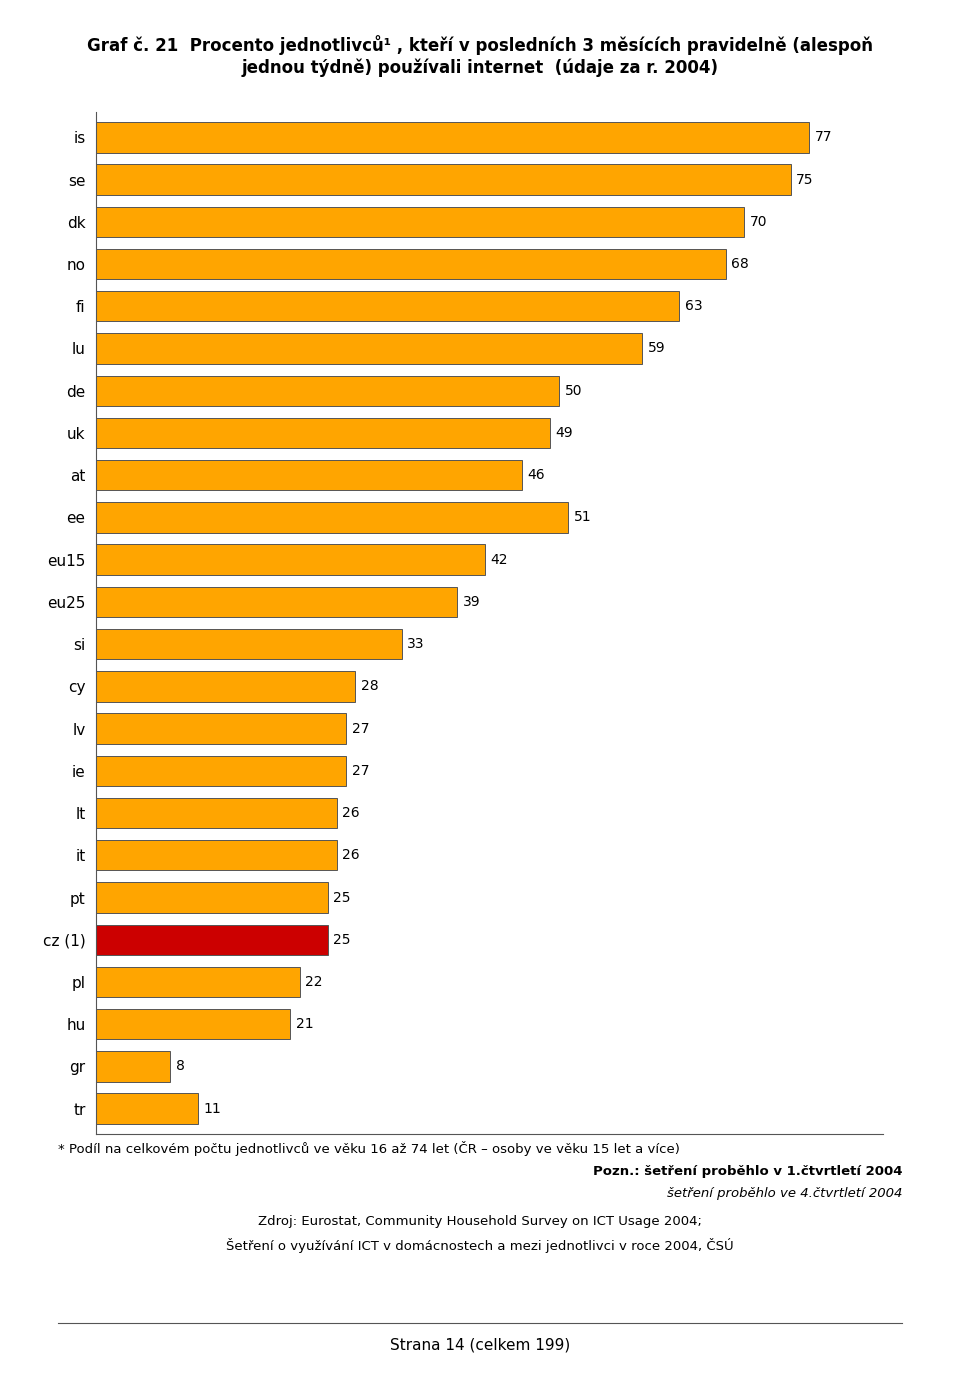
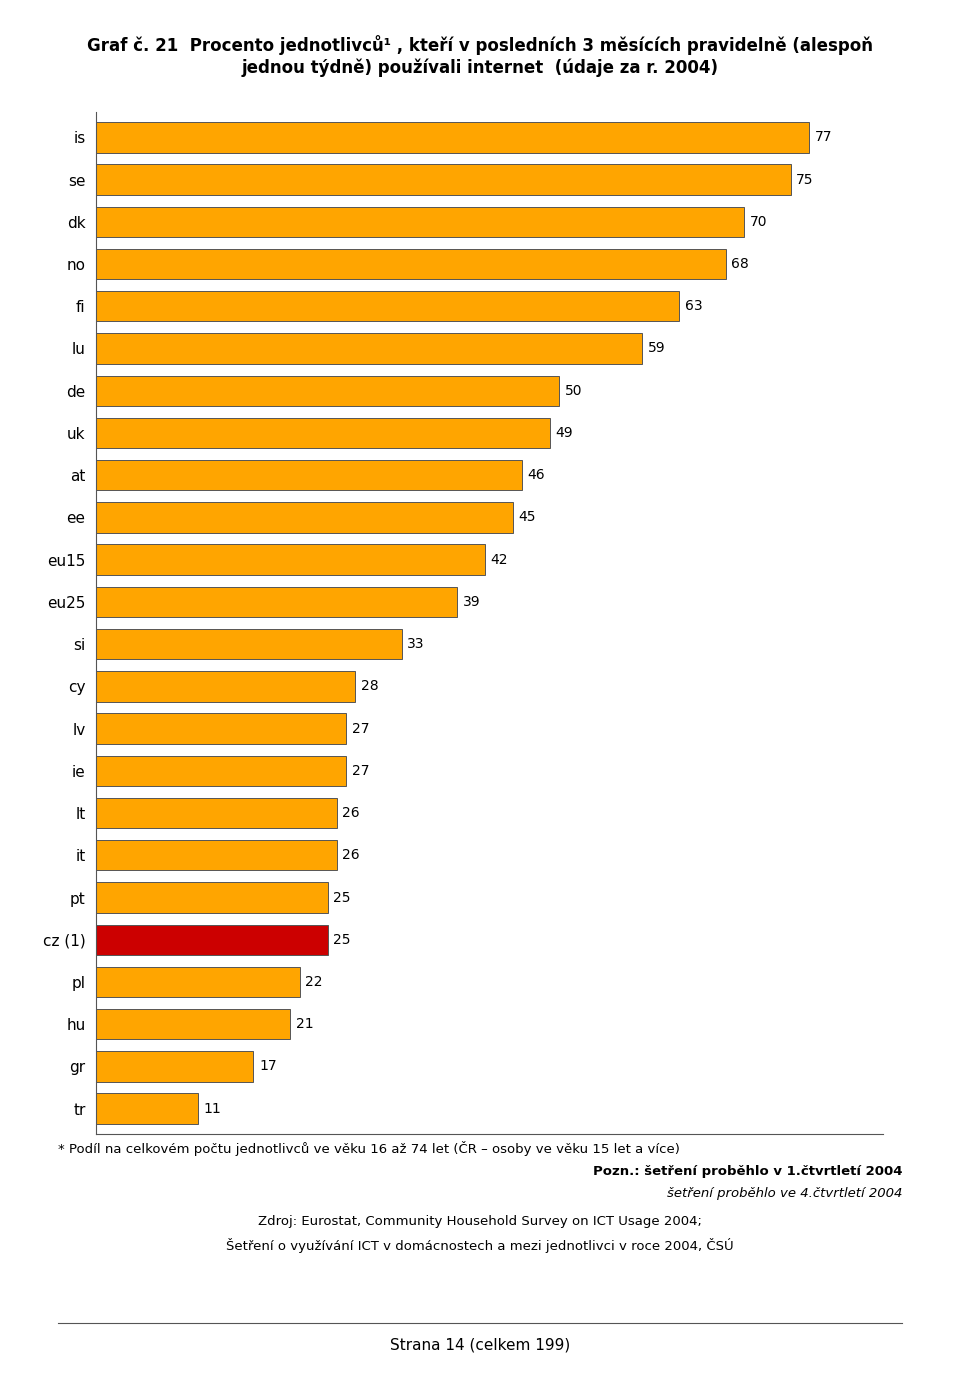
ee: 51 -> 45
gr: 8 -> 17
